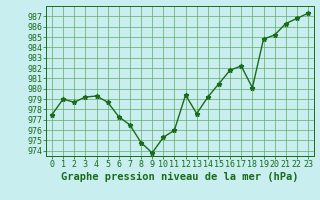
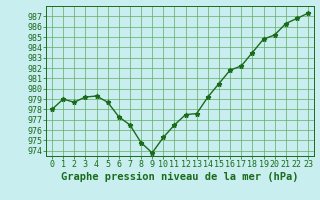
0: 977.5 -> 978.0
11: 976.0 -> 976.5
12: 979.4 -> 977.5
18: 980.1 -> 983.5
